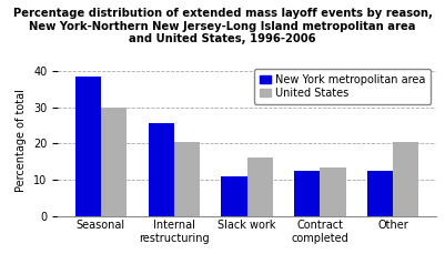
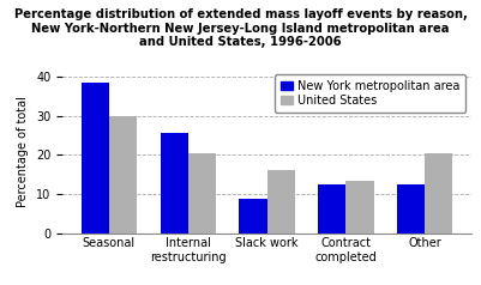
New York metropolitan area/Slack work: 11.0 -> 9.0
